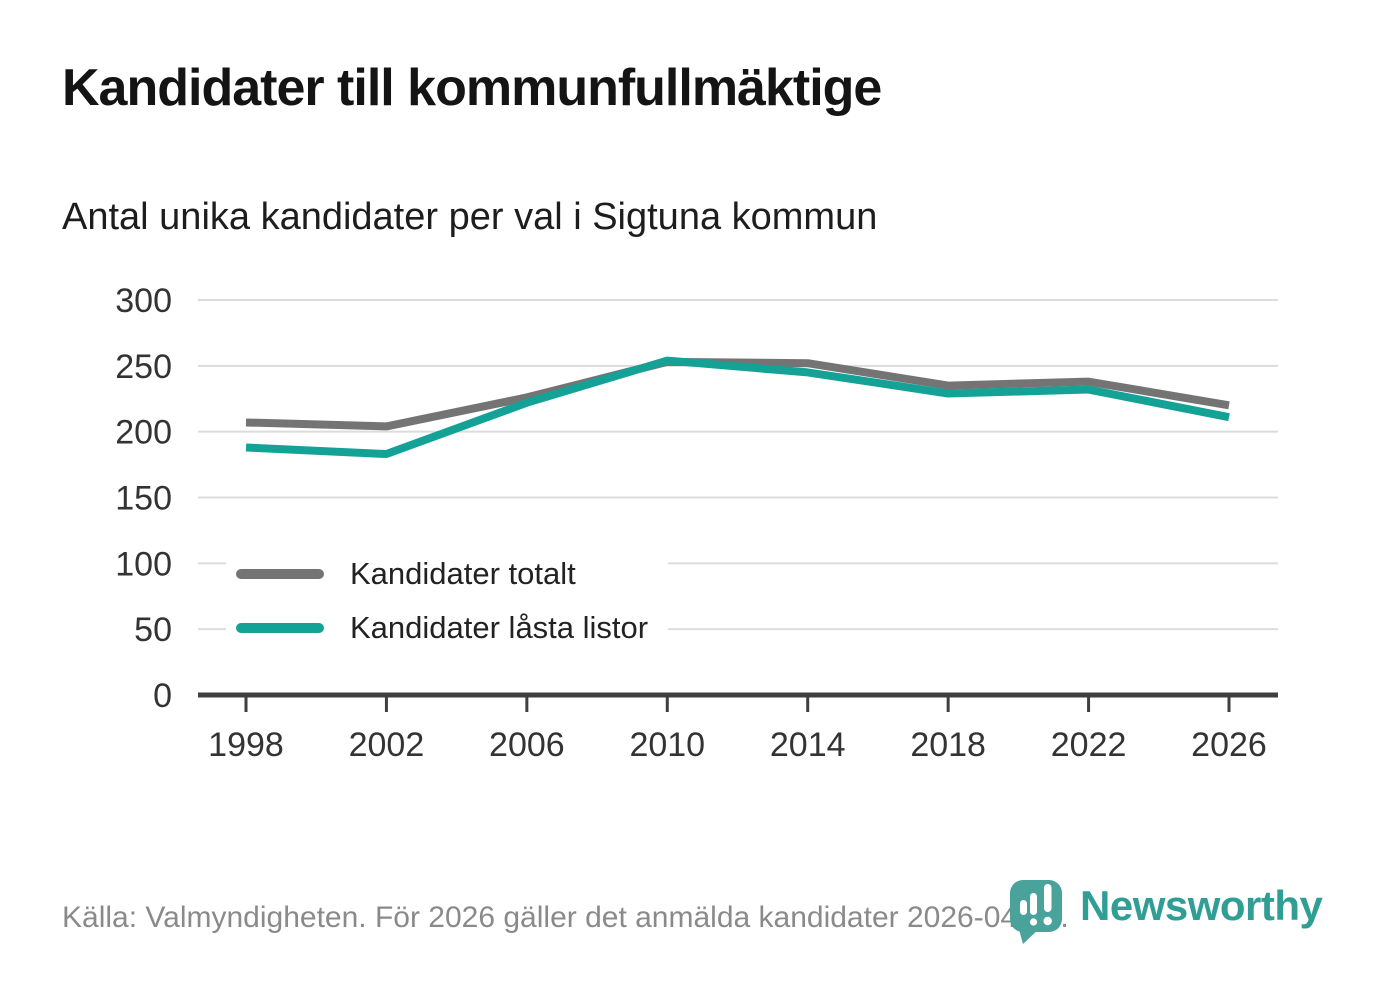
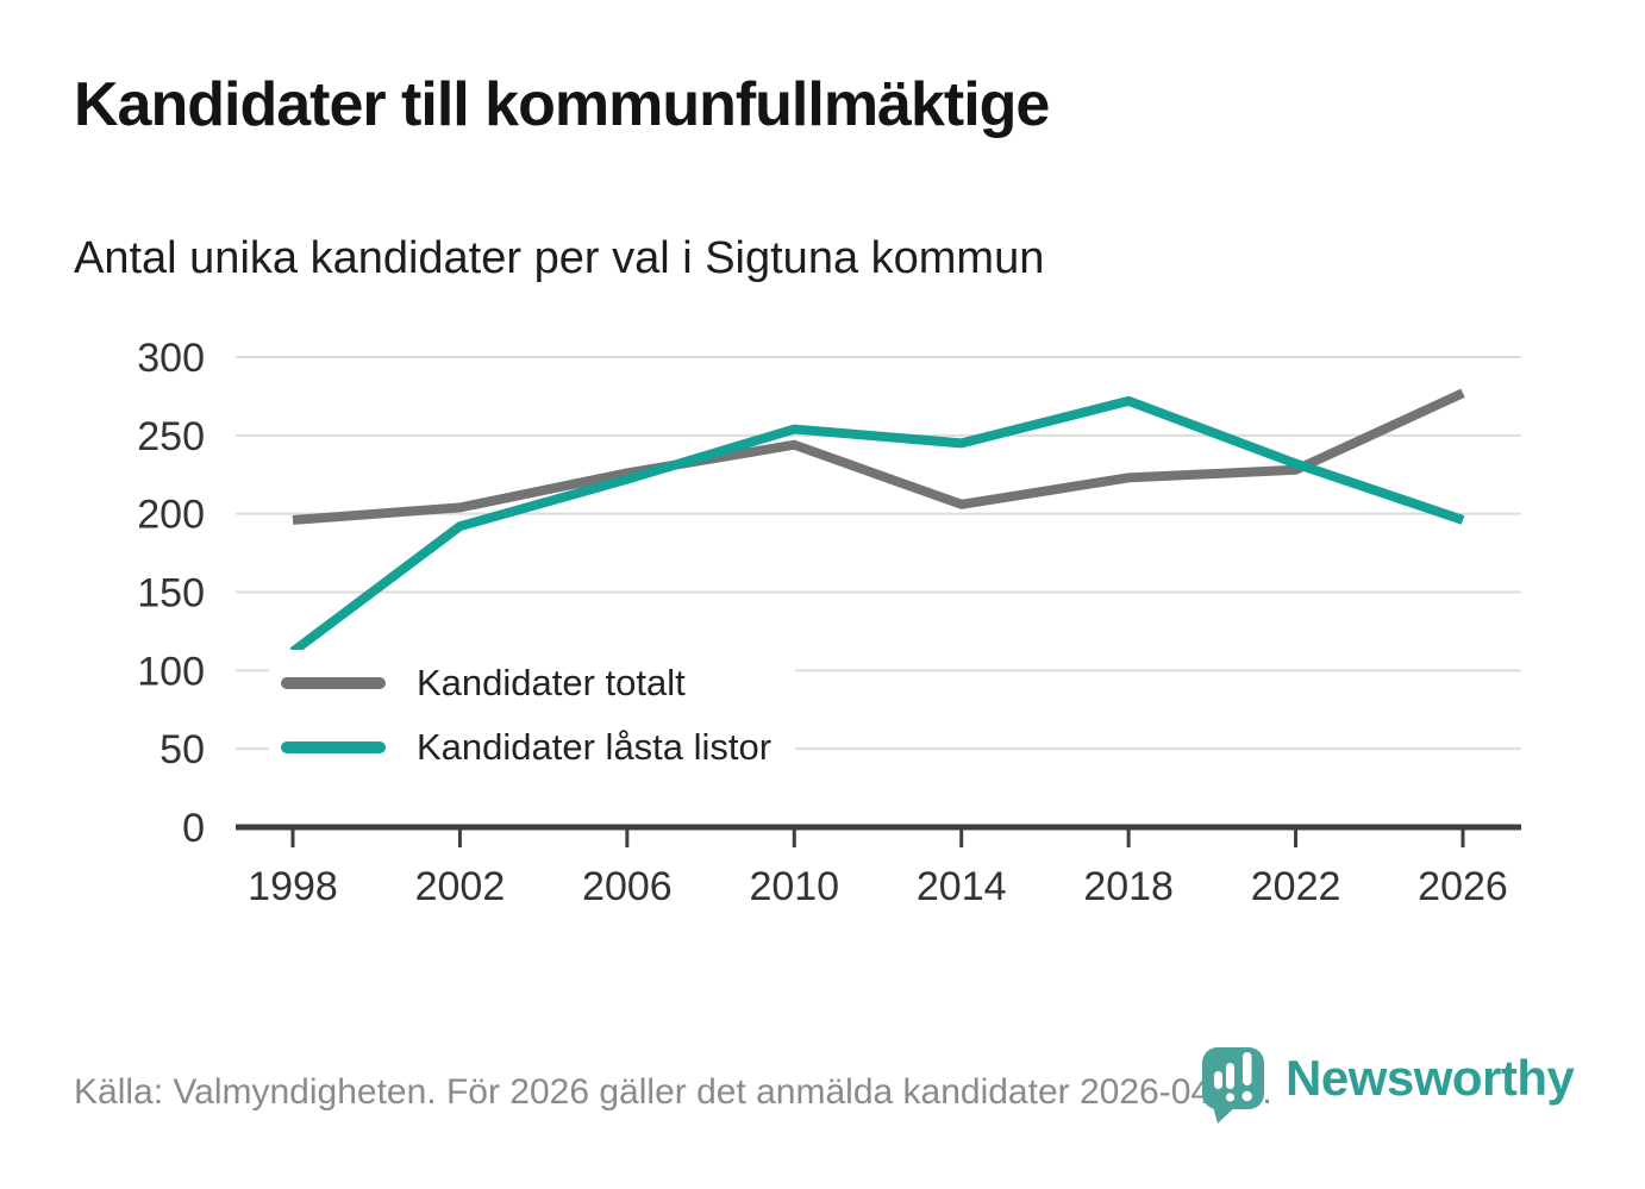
Kandidater totalt/1998: 207 -> 196
Kandidater låsta listor/1998: 188 -> 112
Kandidater låsta listor/2002: 183 -> 192
Kandidater totalt/2010: 253 -> 244
Kandidater totalt/2014: 252 -> 206
Kandidater totalt/2018: 235 -> 223
Kandidater låsta listor/2018: 229 -> 272
Kandidater totalt/2022: 238 -> 228
Kandidater totalt/2026: 220 -> 277
Kandidater låsta listor/2026: 211 -> 196
